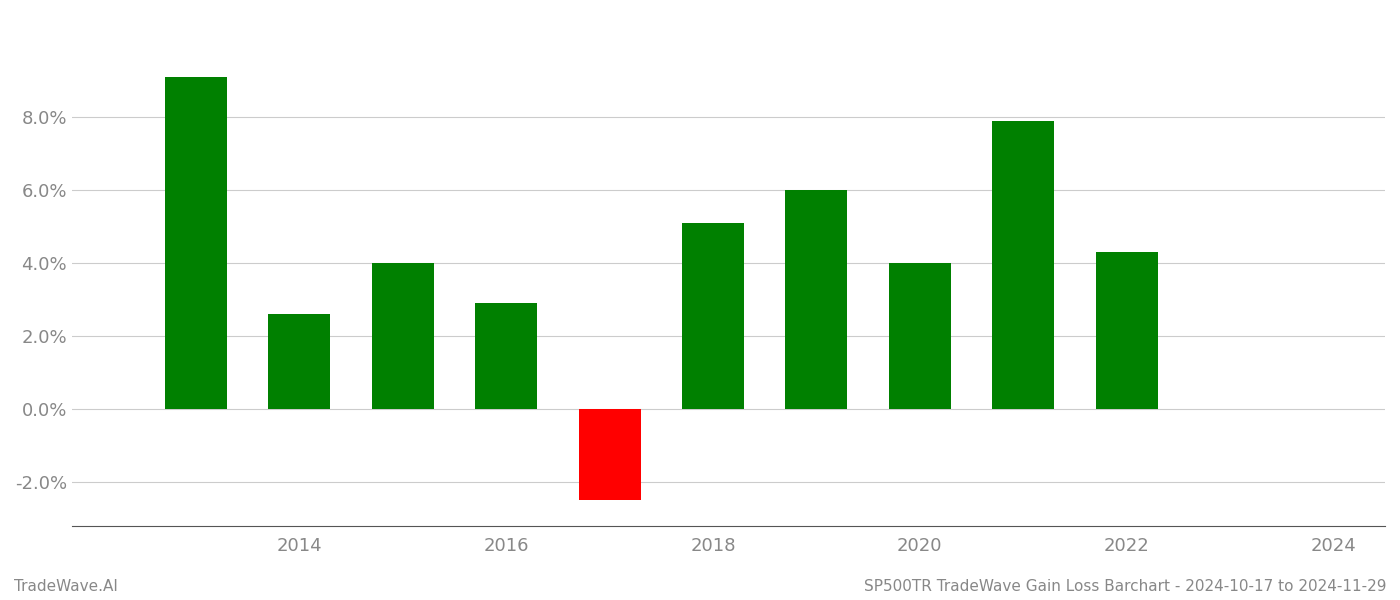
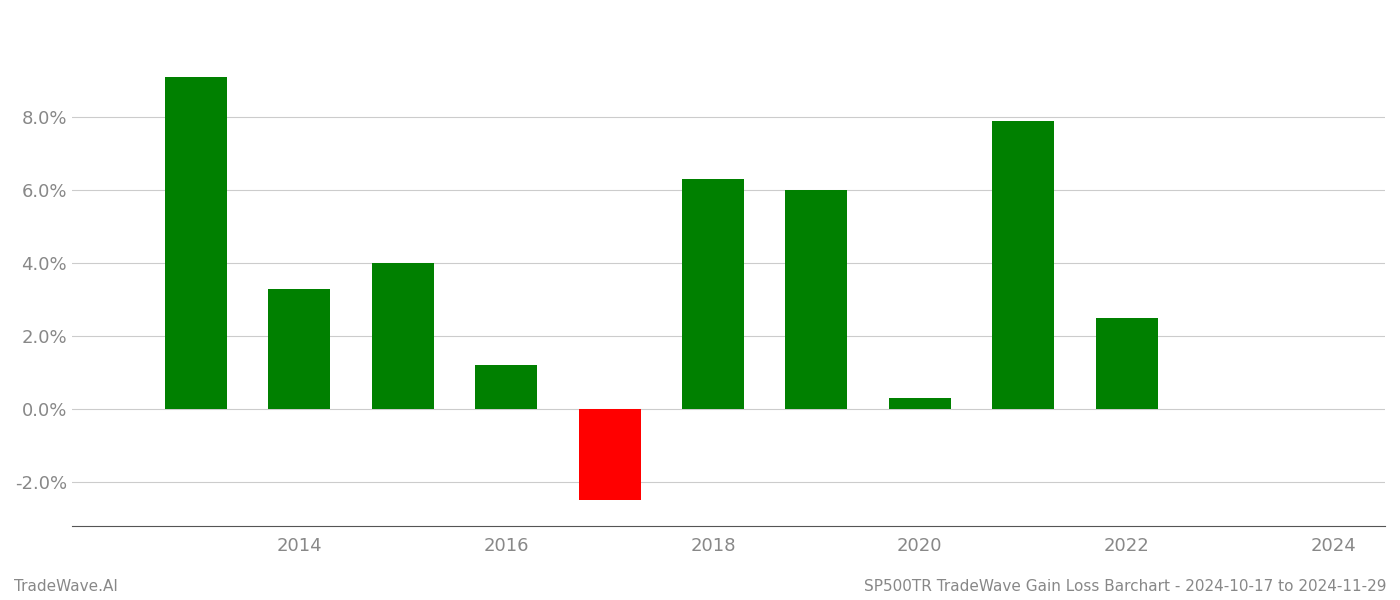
2014: 2.6% -> 3.3%
2016: 2.9% -> 1.2%
2018: 5.1% -> 6.3%
2020: 4.0% -> 0.3%
2022: 4.3% -> 2.5%
